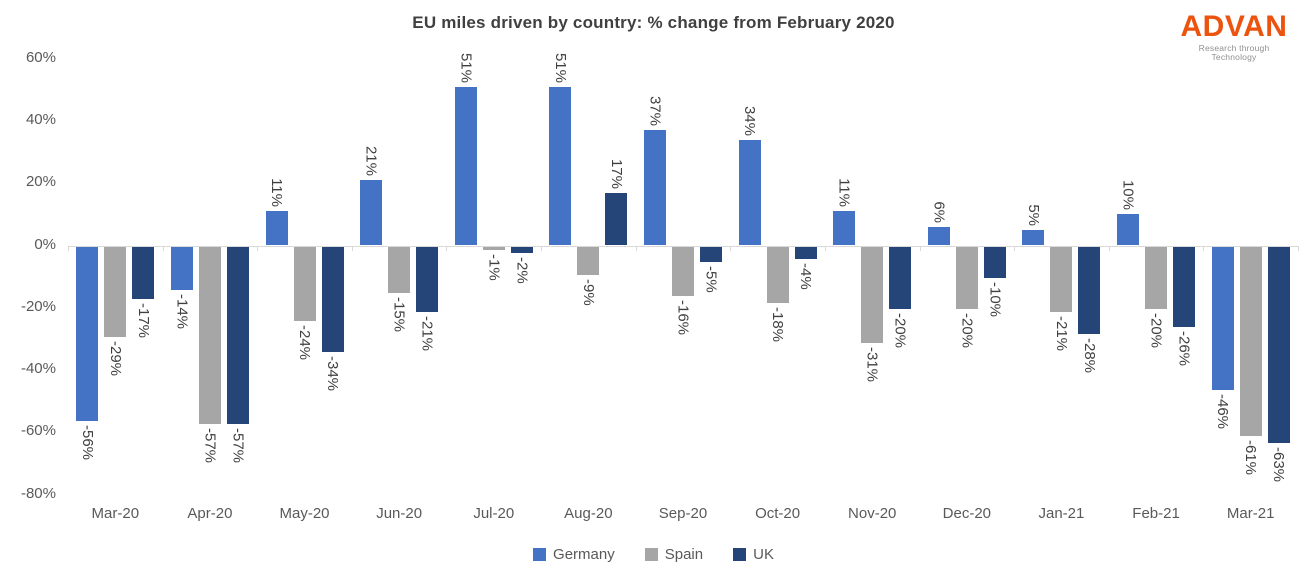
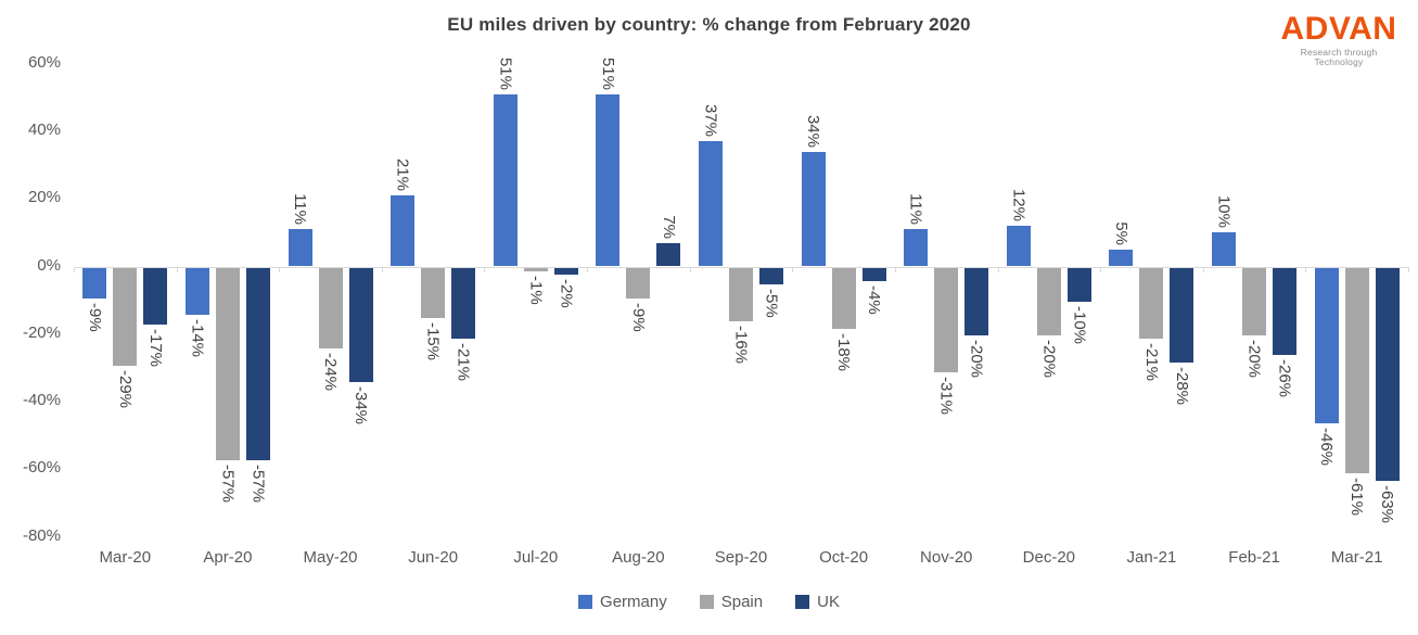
Germany/Mar-20: -56% -> -9%
UK/Aug-20: 17% -> 7%
Germany/Dec-20: 6% -> 12%
